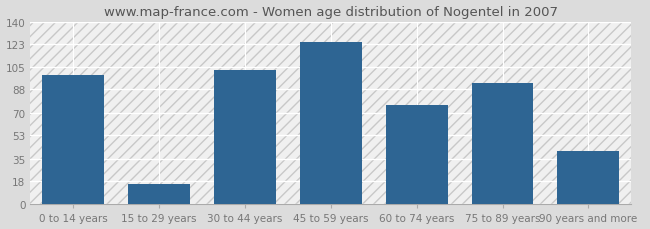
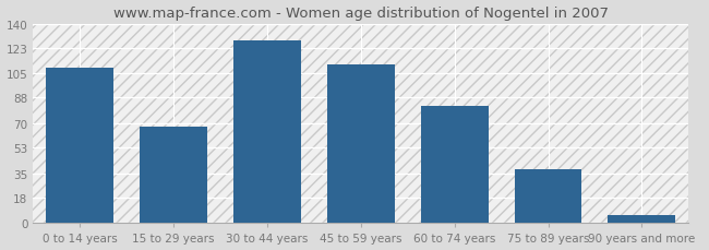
0 to 14 years: 99 -> 109
15 to 29 years: 16 -> 68
30 to 44 years: 103 -> 128
45 to 59 years: 124 -> 111
60 to 74 years: 76 -> 82
75 to 89 years: 93 -> 38
90 years and more: 41 -> 6
